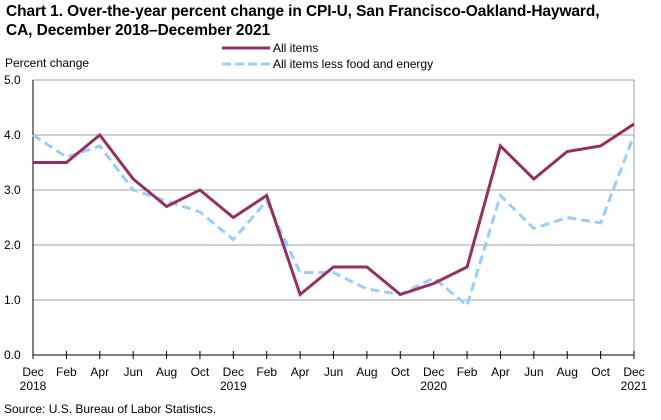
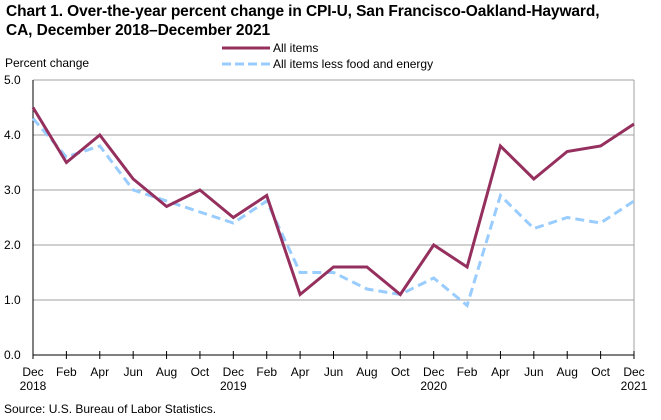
All items/Dec 2018: 3.5 -> 4.5
All items less food and energy/Dec 2018: 4.0 -> 4.3
All items less food and energy/Dec 2019: 2.1 -> 2.4
All items/Dec 2020: 1.3 -> 2.0
All items less food and energy/Dec 2021: 4.0 -> 2.8
